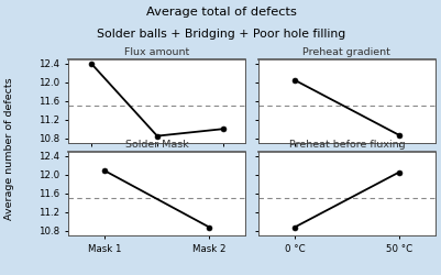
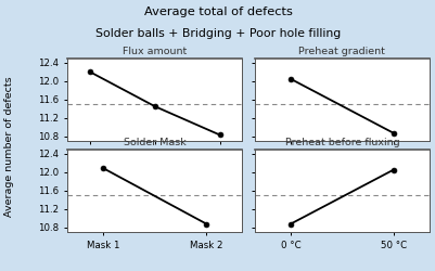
-15%: 12.40 -> 12.20
Target: 10.85 -> 11.45
+15%: 11.00 -> 10.83
